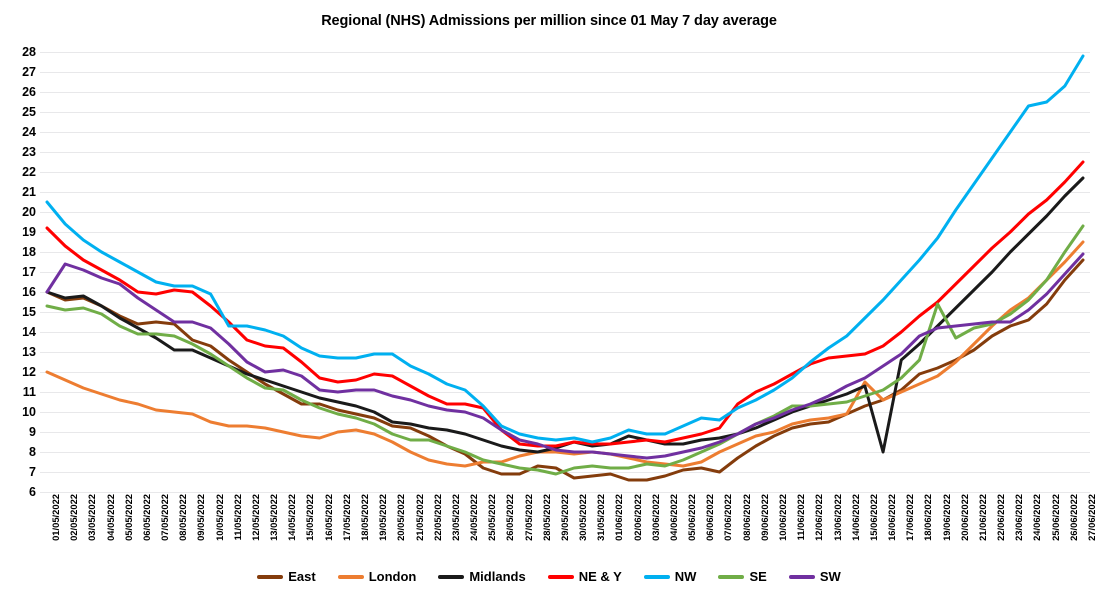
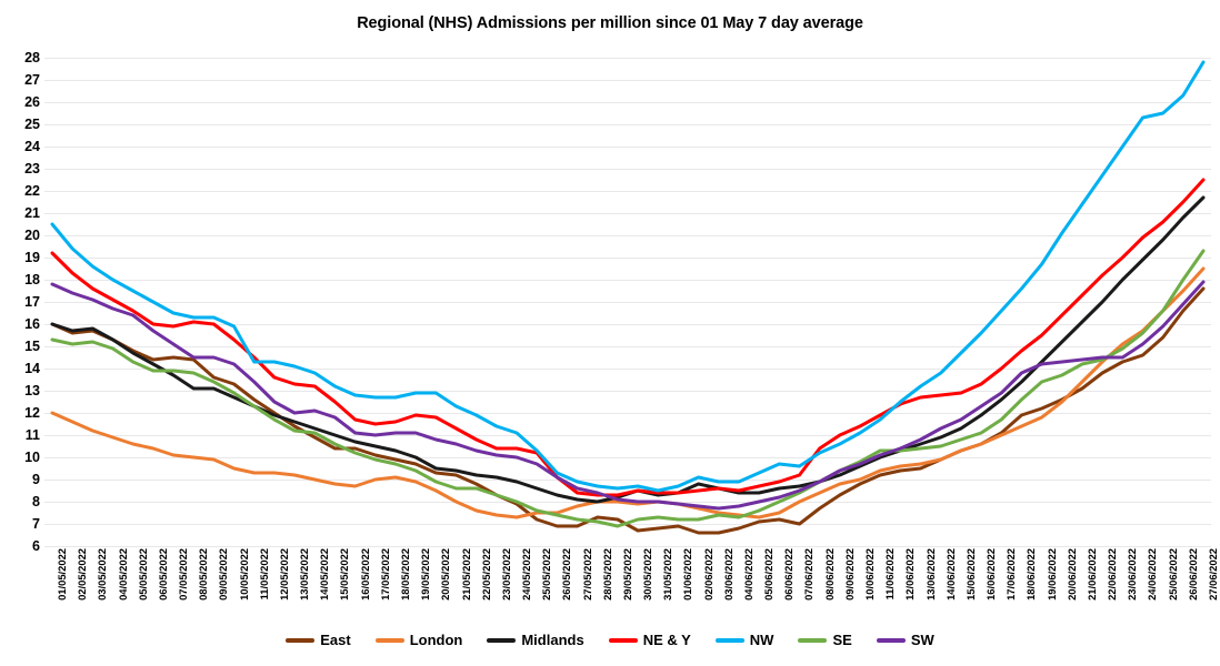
SW/01/05/2022: 16.0 -> 17.8
London/15/06/2022: 11.5 -> 10.3
Midlands/16/06/2022: 8.0 -> 11.9
SE/19/06/2022: 15.4 -> 13.4
